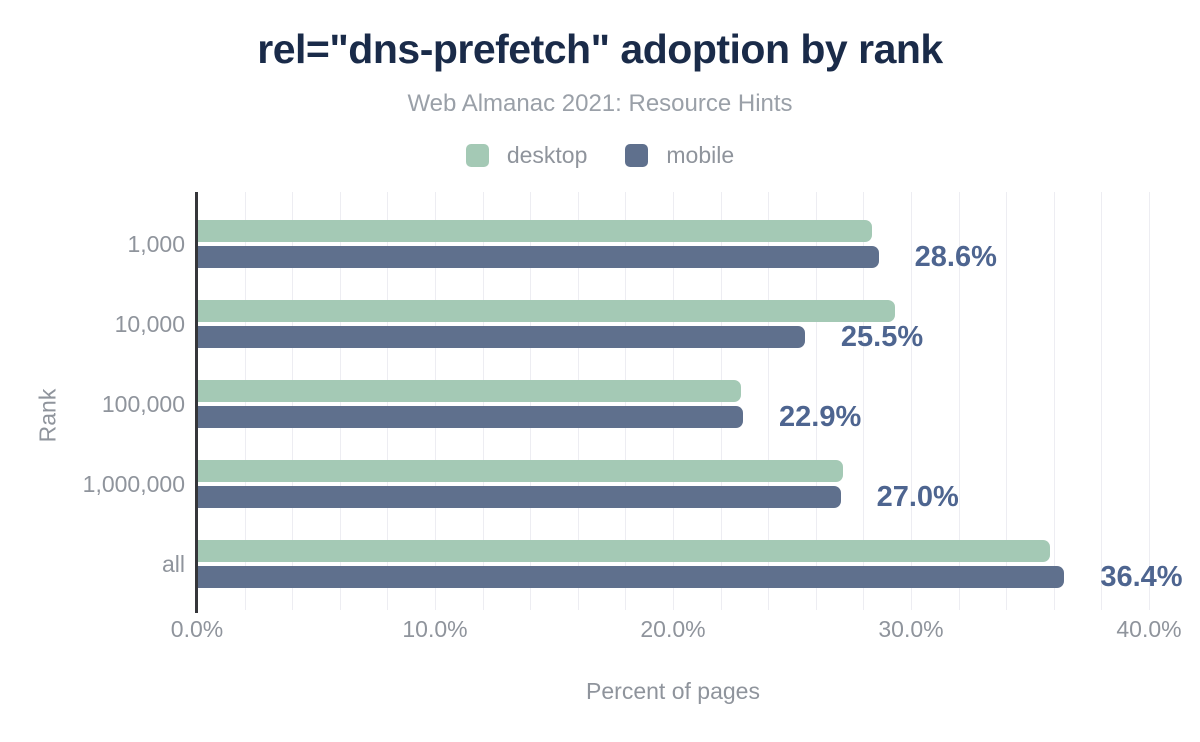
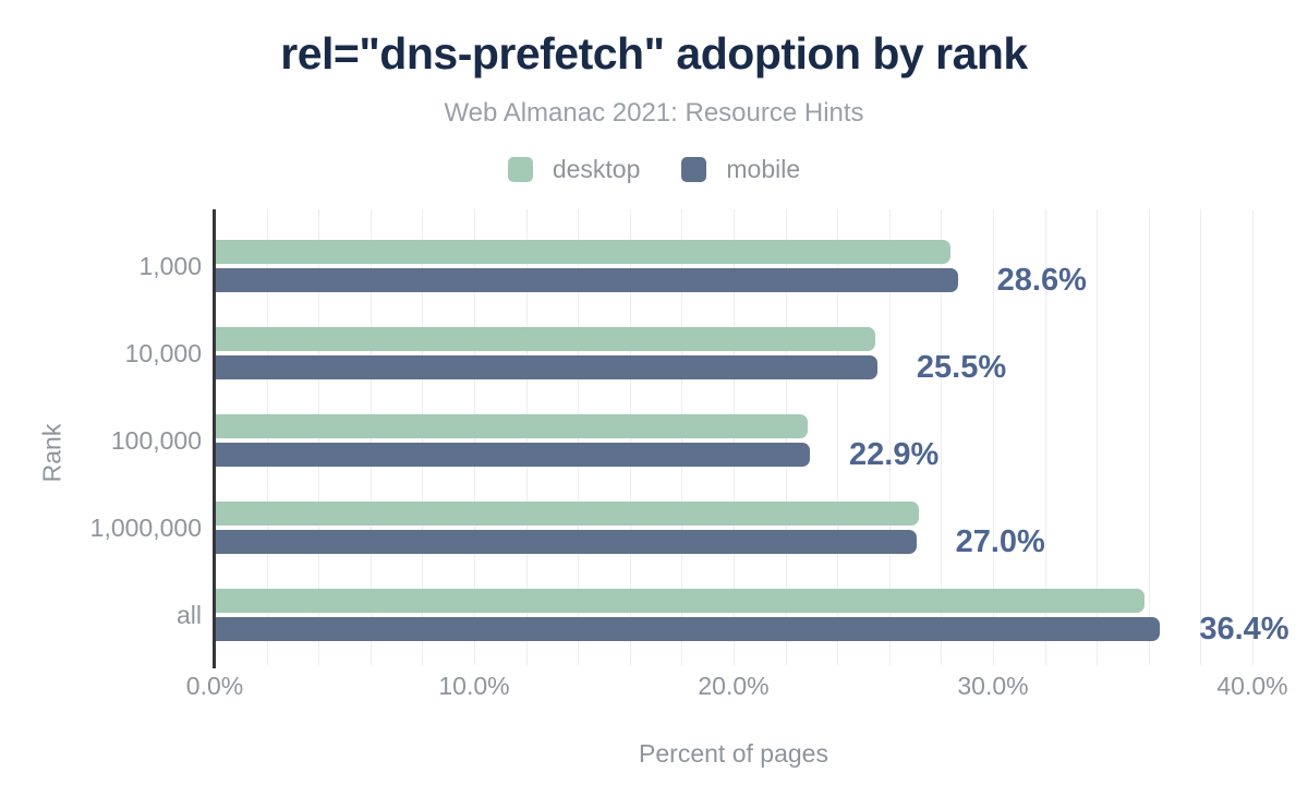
desktop/10,000: 29.3% -> 25.4%
